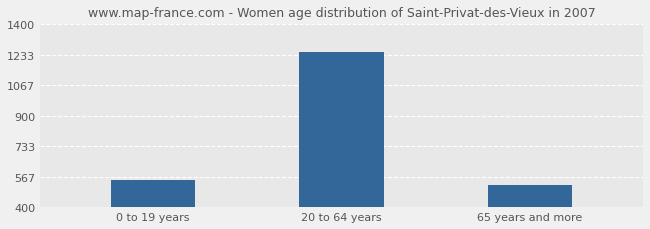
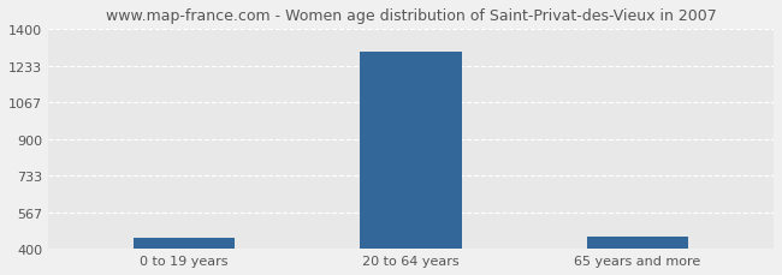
0 to 19 years: 550 -> 450
20 to 64 years: 1250 -> 1300
65 years and more: 520 -> 460
